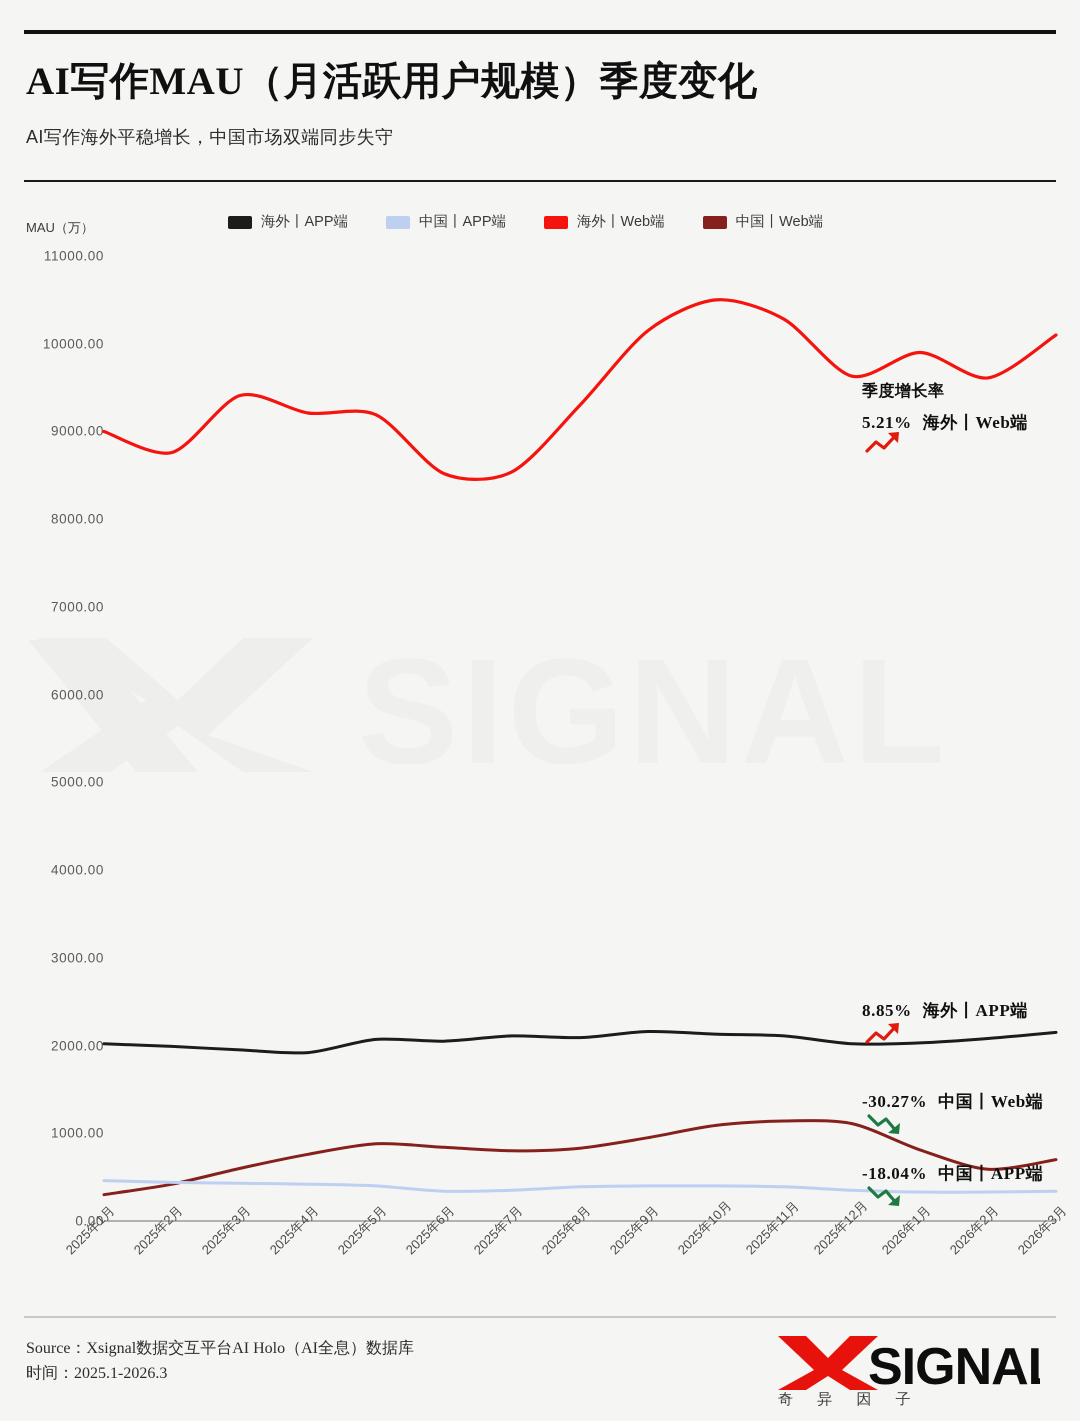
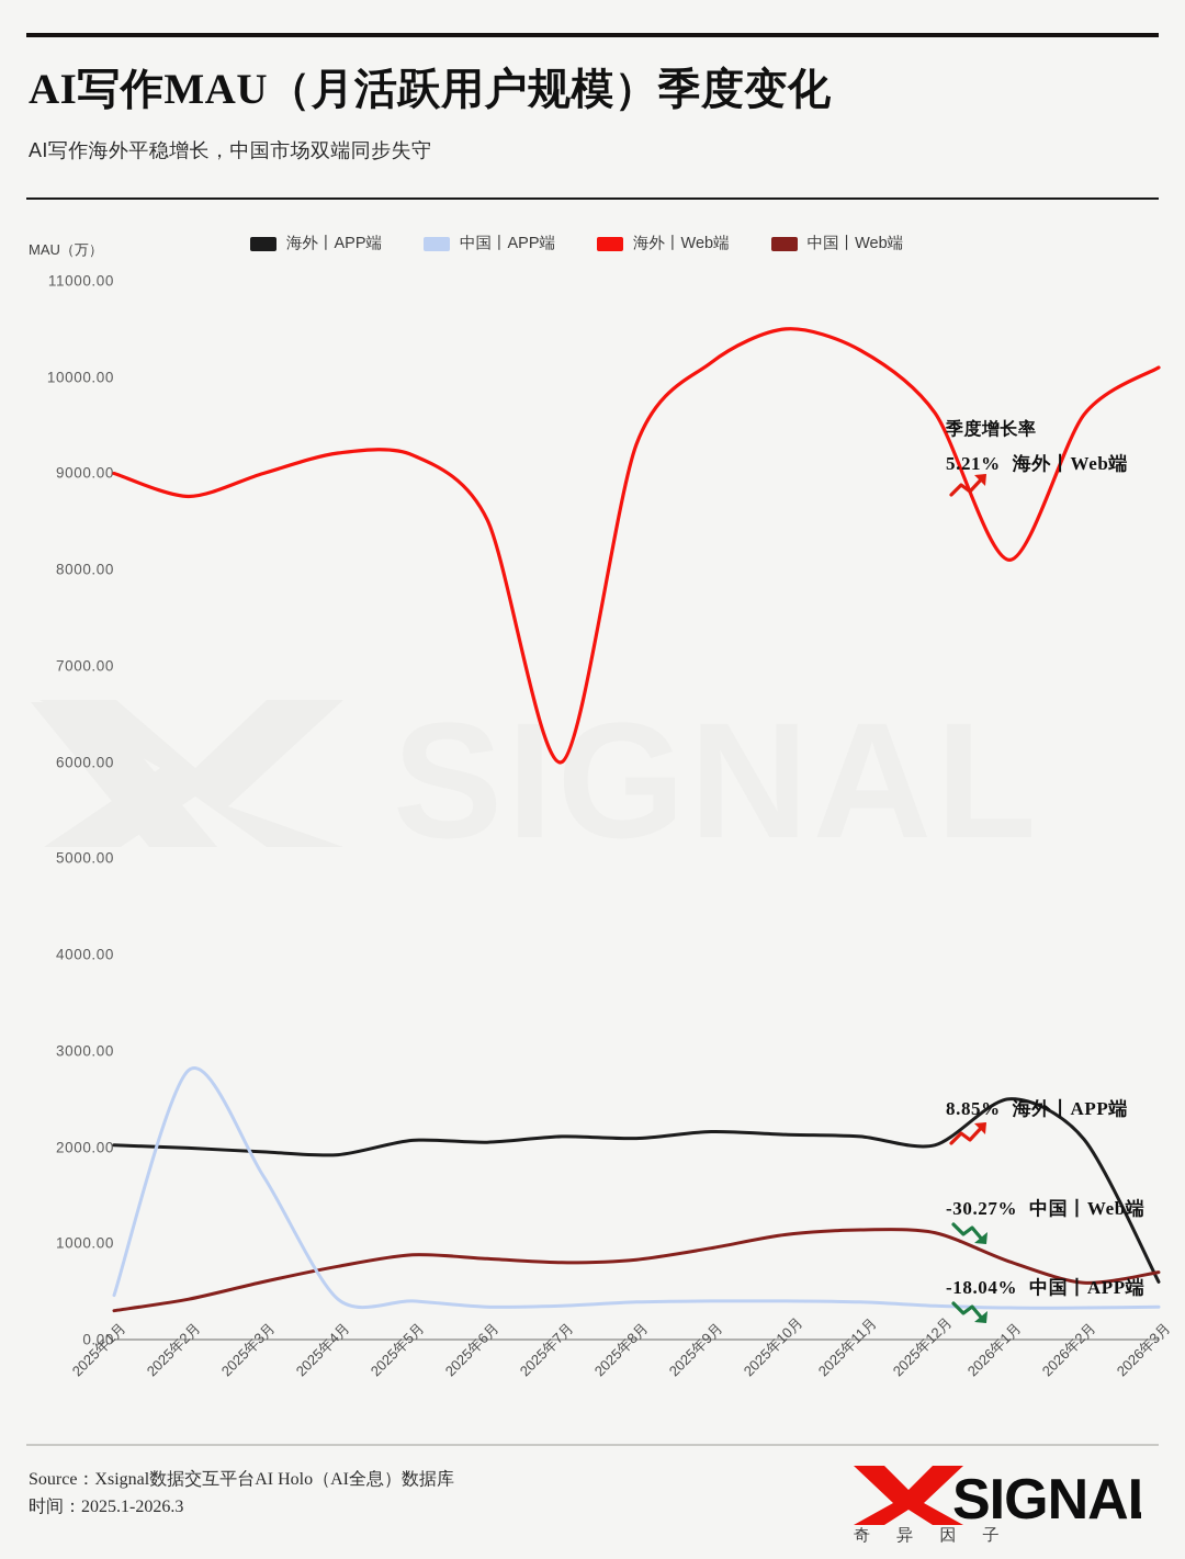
中国丨APP端/2025年2月: 400 -> 2800
海外丨Web端/2025年3月: 9400 -> 9000
中国丨APP端/2025年3月: 400 -> 1700
海外丨Web端/2025年7月: 8500 -> 6000
海外丨Web端/2026年1月: 9900 -> 8100
海外丨APP端/2026年1月: 2000 -> 2500
海外丨APP端/2026年3月: 2200 -> 600
